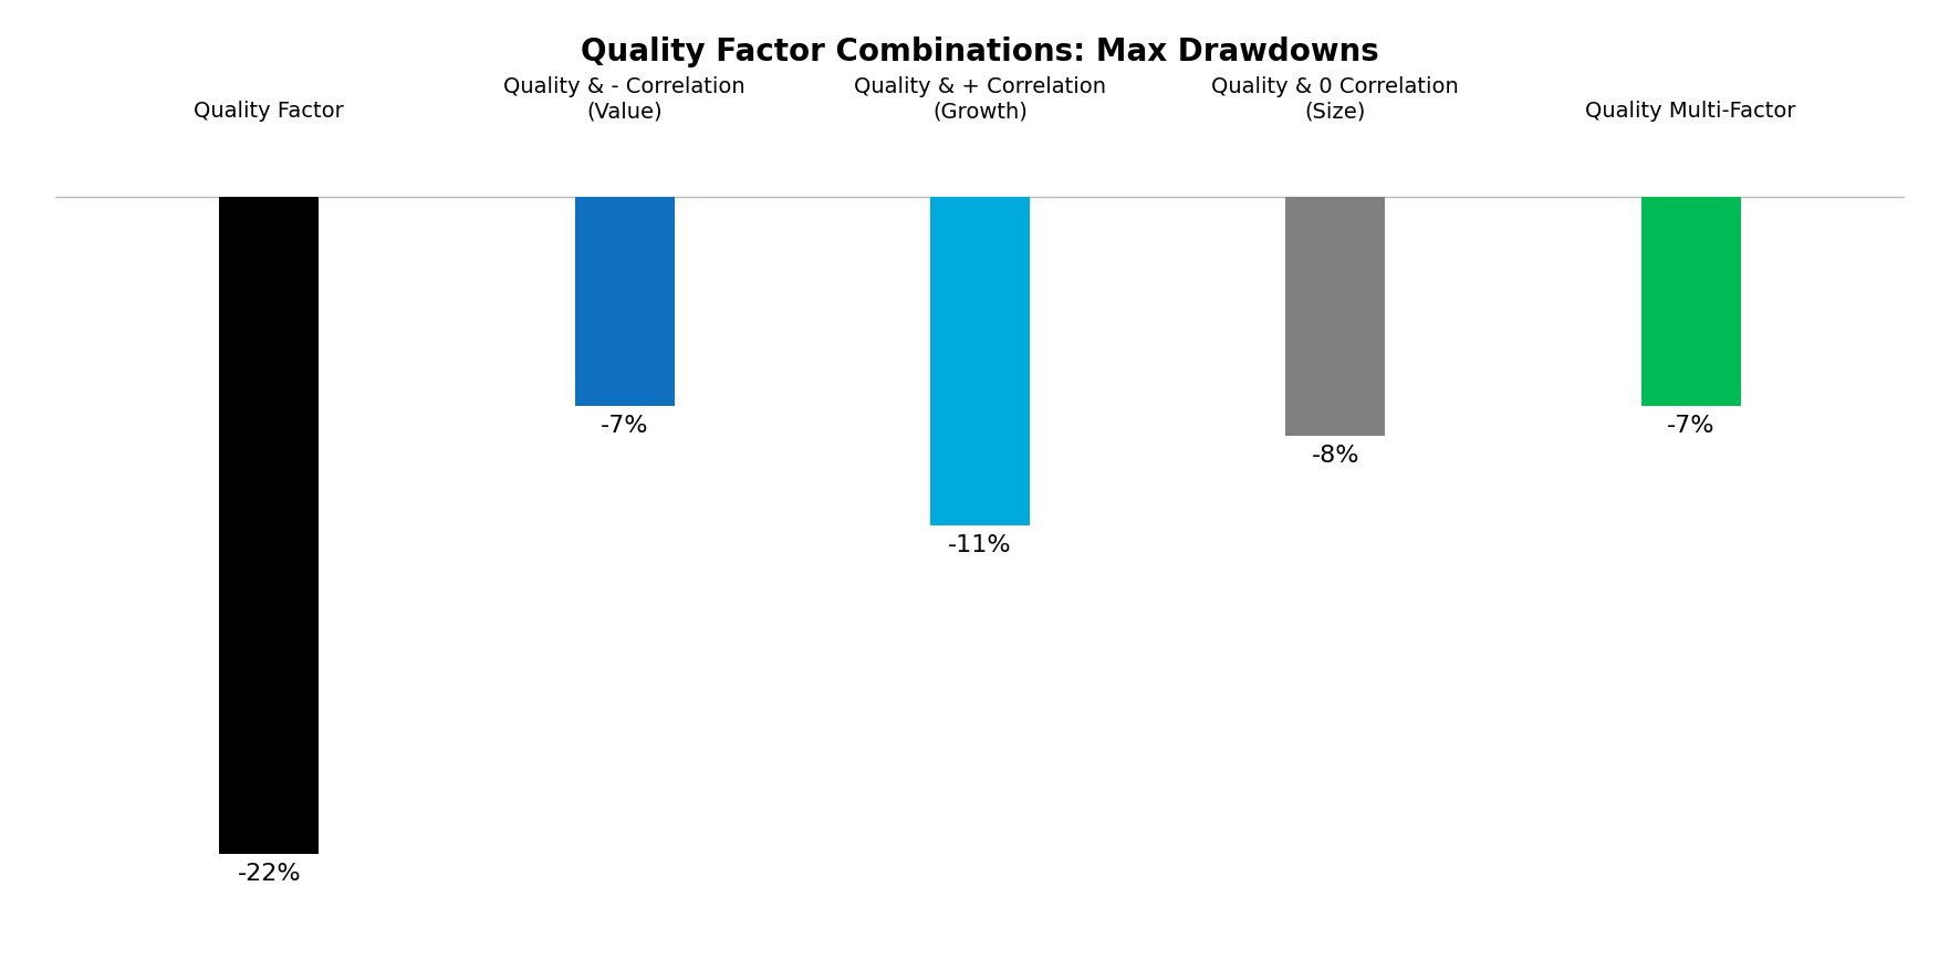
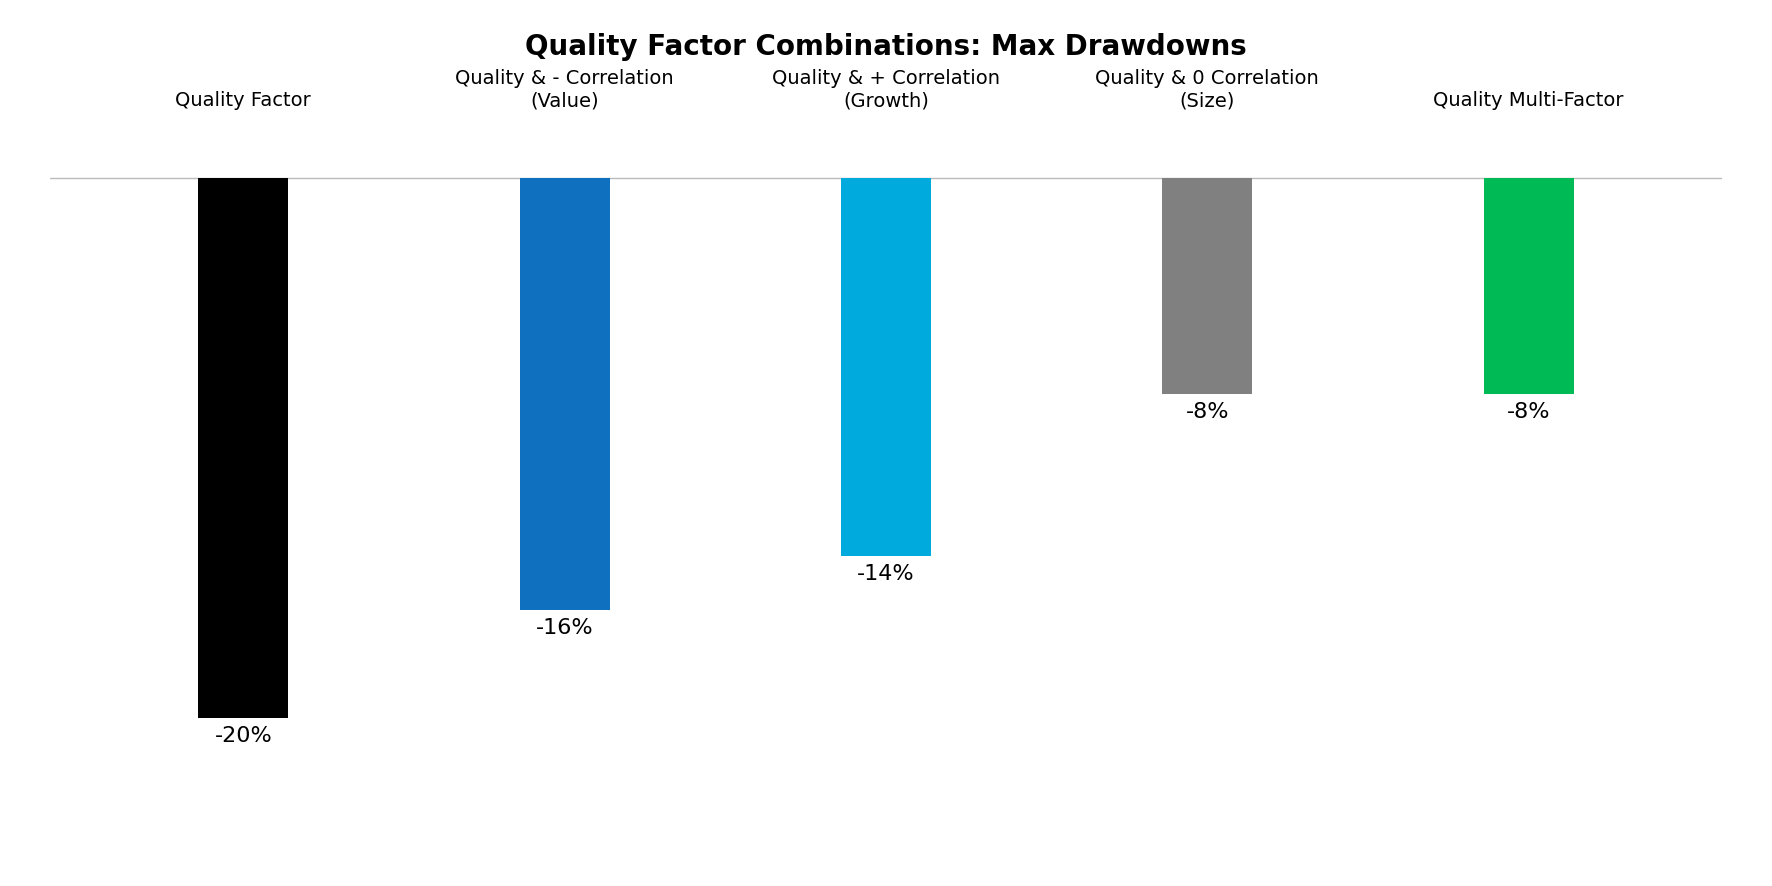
Quality Factor: -22% -> -20%
Quality & - Correlation (Value): -7% -> -16%
Quality & + Correlation (Growth): -11% -> -14%
Quality Multi-Factor: -7% -> -8%
